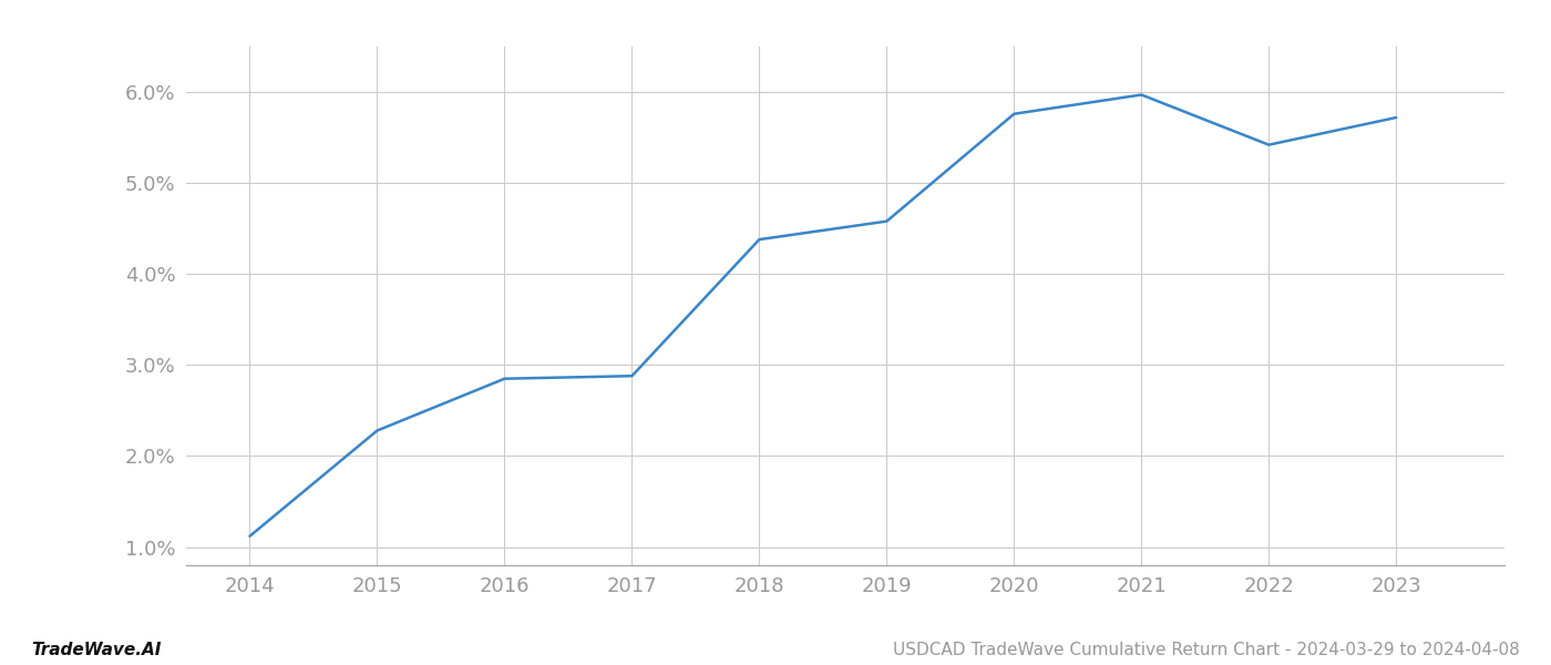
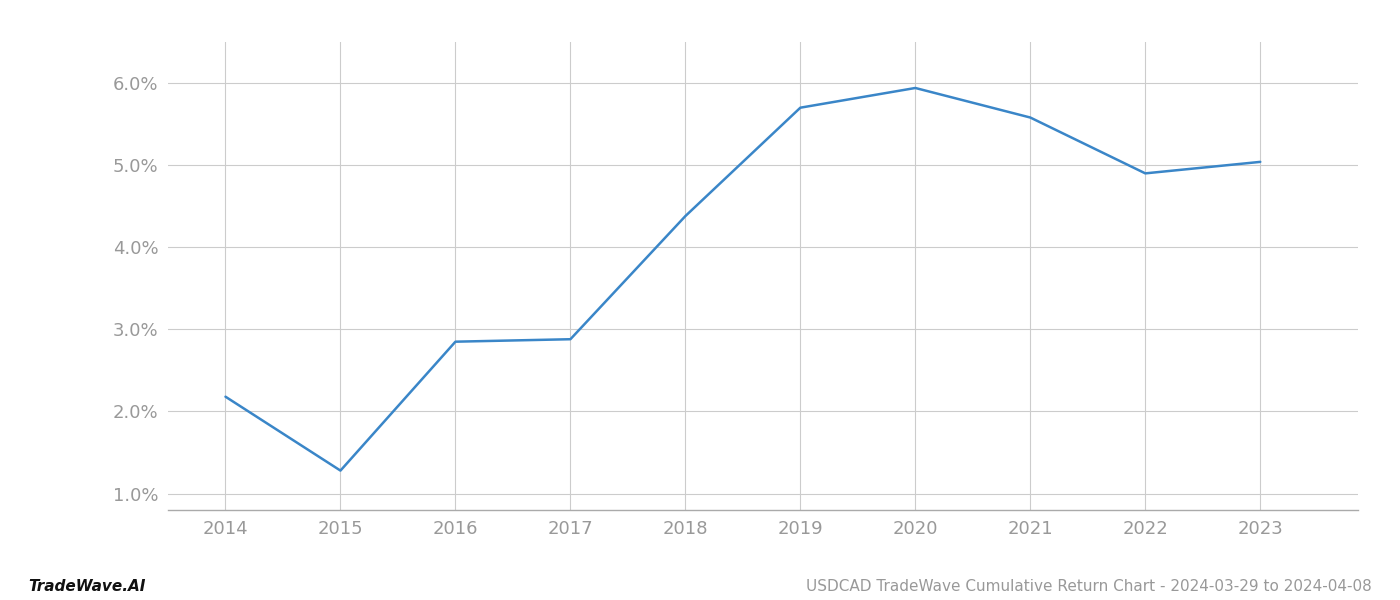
2014: 1.12% -> 2.18%
2015: 2.28% -> 1.28%
2019: 4.58% -> 5.70%
2020: 5.76% -> 5.94%
2021: 5.97% -> 5.58%
2022: 5.42% -> 4.90%
2023: 5.72% -> 5.04%
